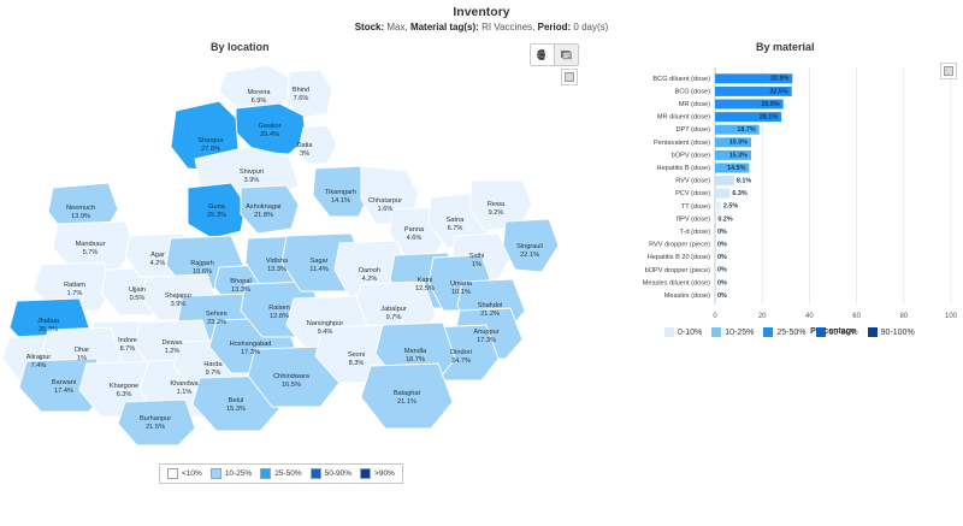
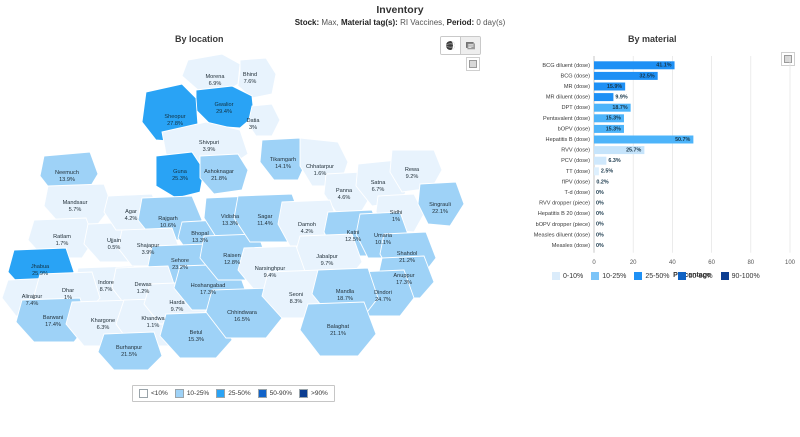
BCG diluent (dose): 32.8% -> 41.1%
MR (dose): 28.9% -> 15.9%
MR diluent (dose): 28.1% -> 9.9%
Hepatitis B (dose): 14.5% -> 50.7%
RVV (dose): 8.1% -> 25.7%
